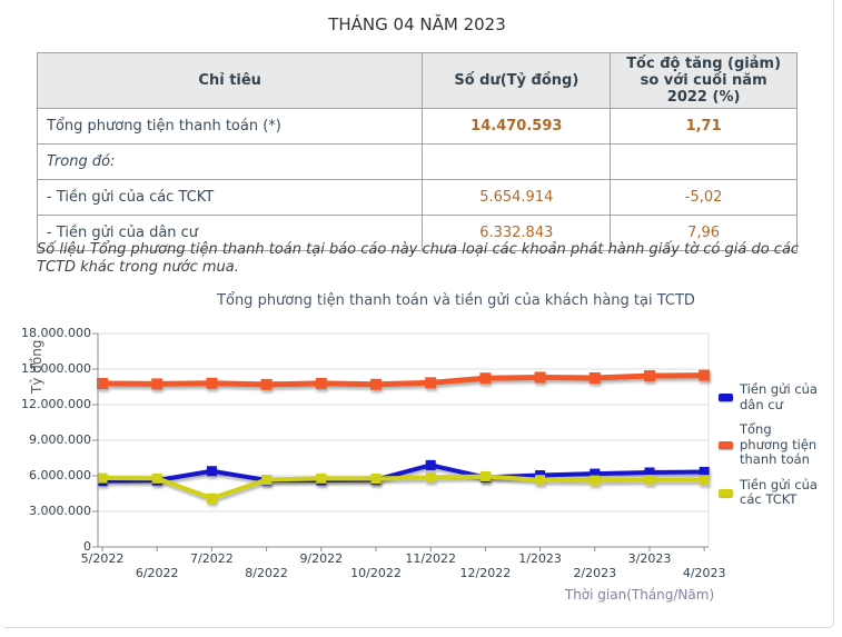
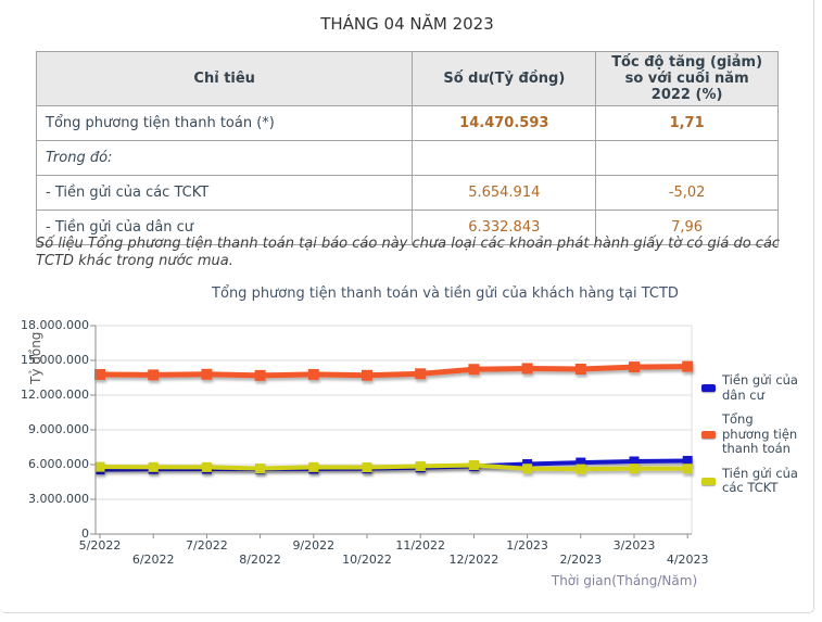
Tiền gửi của dân cư/7/2022: 6400000 -> 5600000
Tiền gửi của các TCKT/7/2022: 4100000 -> 5800000
Tiền gửi của dân cư/11/2022: 6900000 -> 5700000
